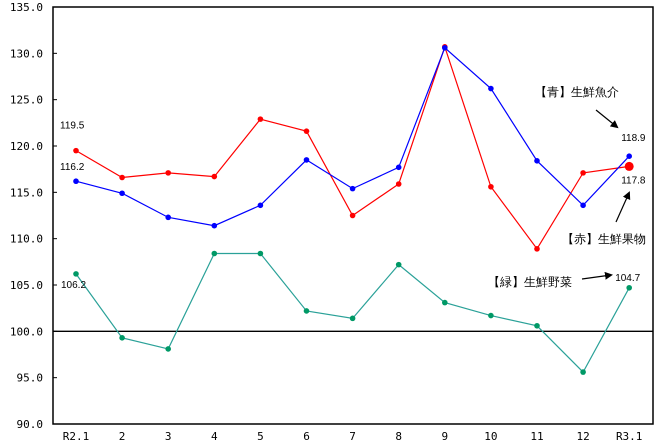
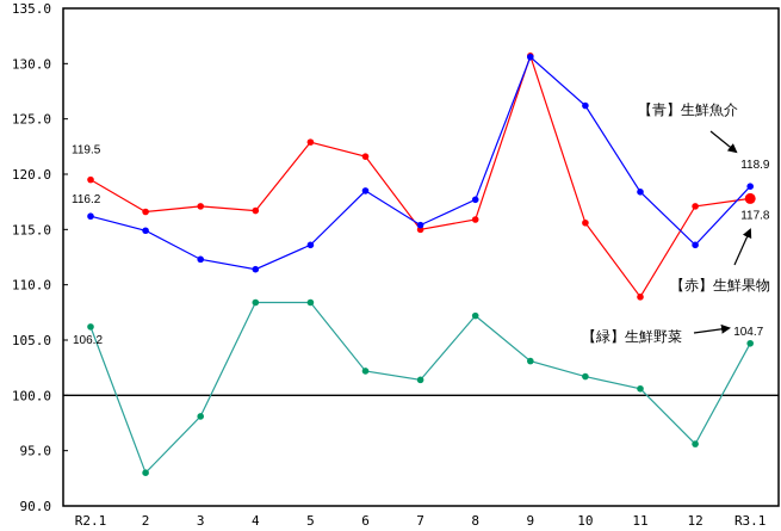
【緑】生鮮野菜/2: 99 -> 93
【赤】生鮮果物/7: 112 -> 115
